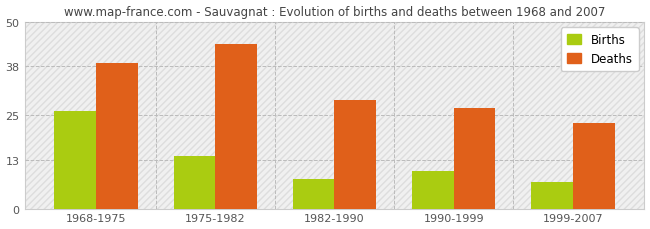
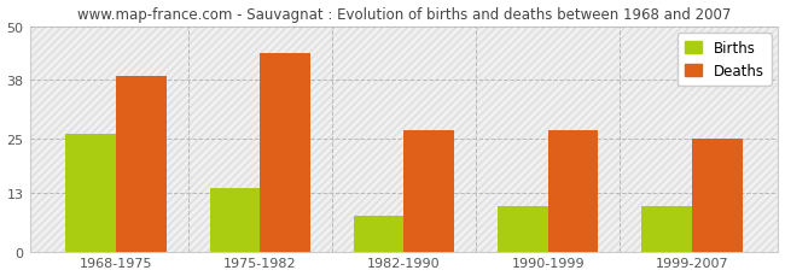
Deaths/1982-1990: 29 -> 27
Births/1999-2007: 7 -> 10
Deaths/1999-2007: 23 -> 25
